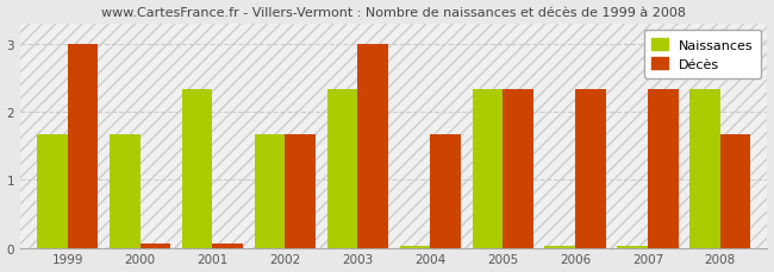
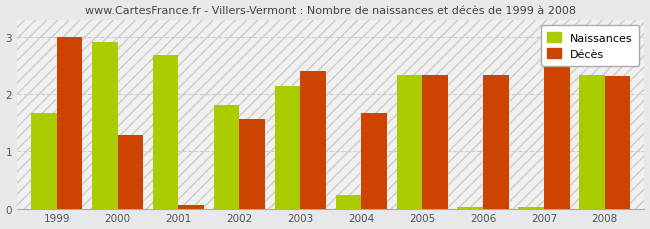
Naissances/2000: 1.67 -> 2.90
Décès/2000: 0.07 -> 1.28
Naissances/2001: 2.33 -> 2.68
Naissances/2002: 1.67 -> 1.80
Décès/2002: 1.67 -> 1.56
Naissances/2003: 2.33 -> 2.14
Décès/2003: 3.00 -> 2.40
Naissances/2004: 0.03 -> 0.24
Décès/2007: 2.33 -> 2.52
Décès/2008: 1.67 -> 2.32
